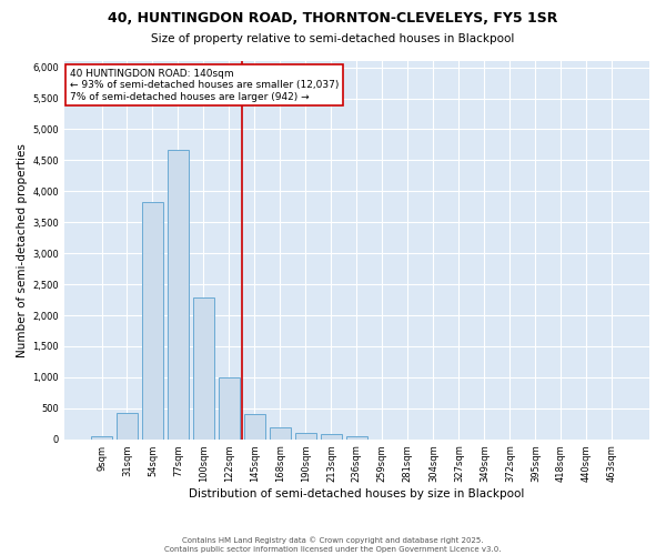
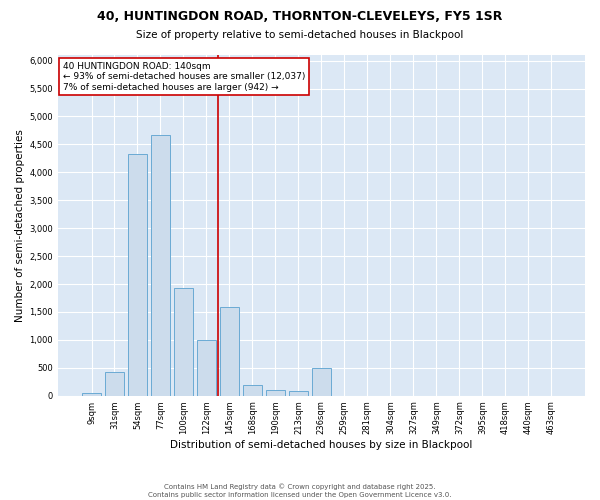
54sqm: 3,820 -> 4,320
100sqm: 2,280 -> 1,920
145sqm: 400 -> 1,580
236sqm: 60 -> 500
